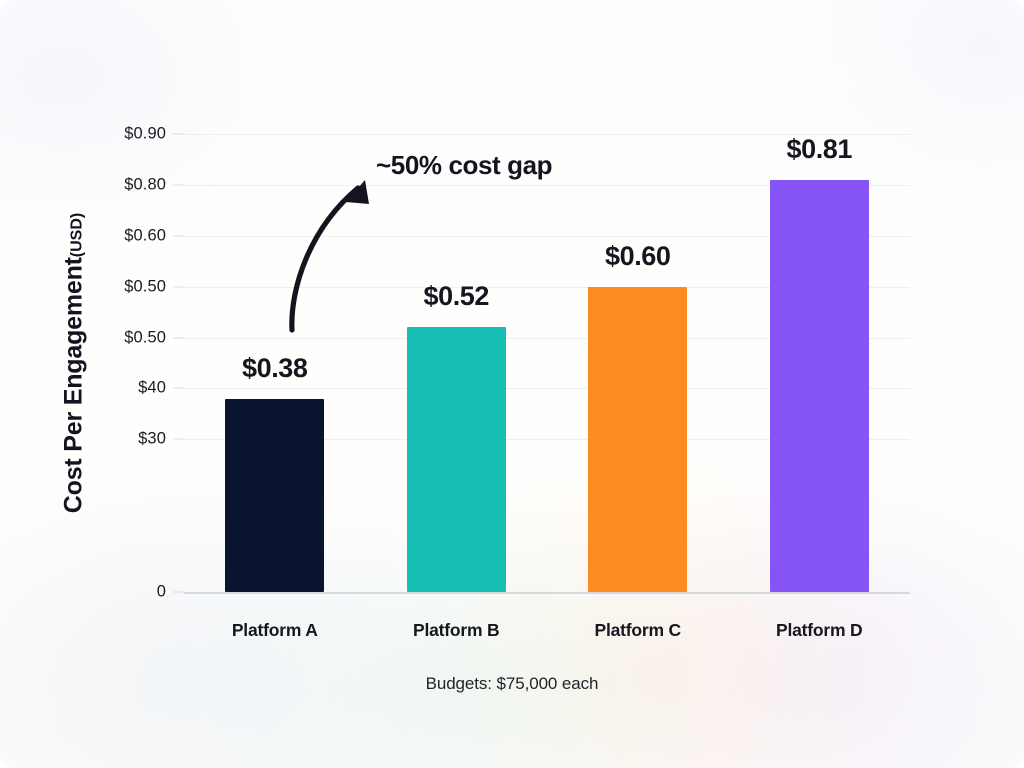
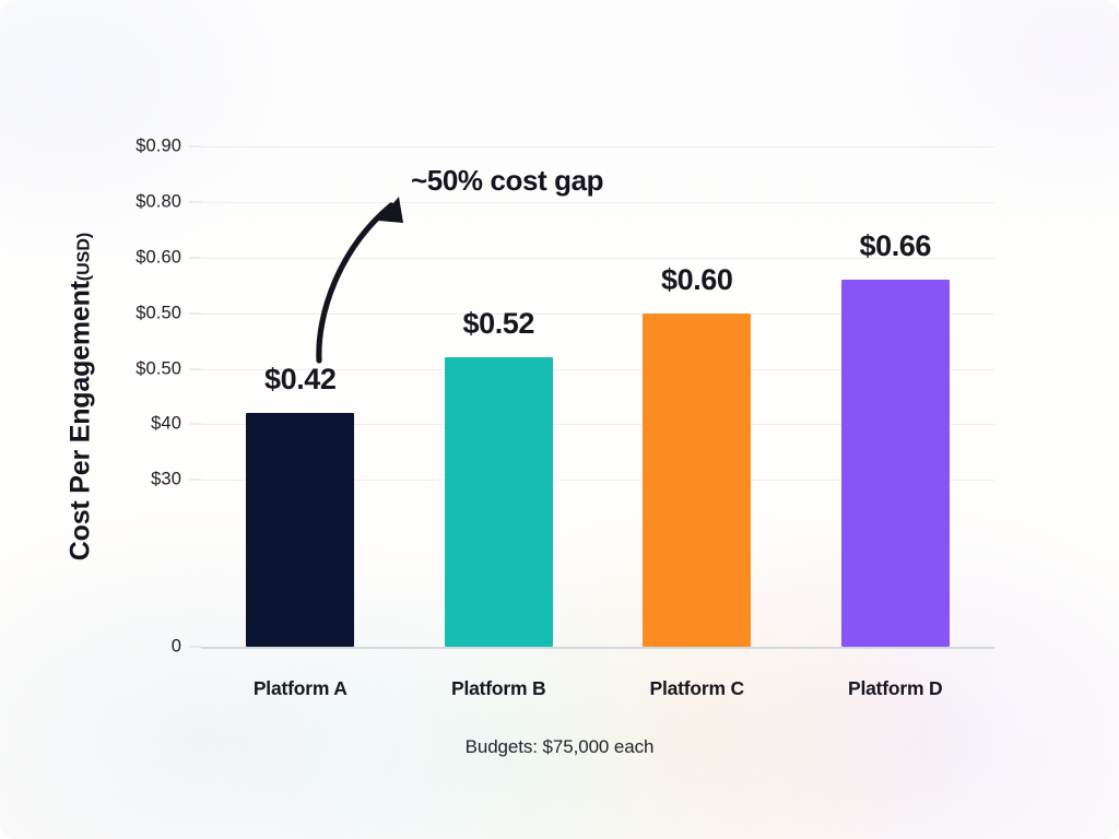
Platform A: $0.38 -> $0.42
Platform D: $0.81 -> $0.66
